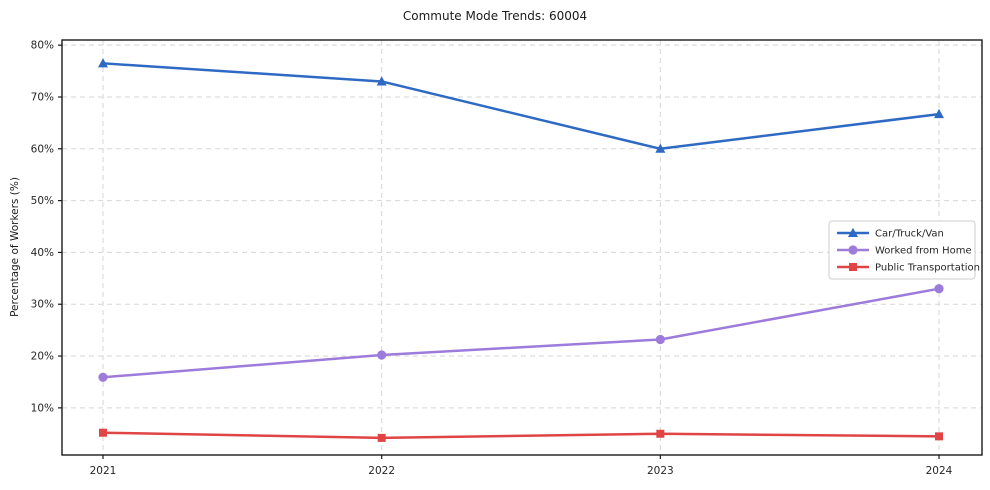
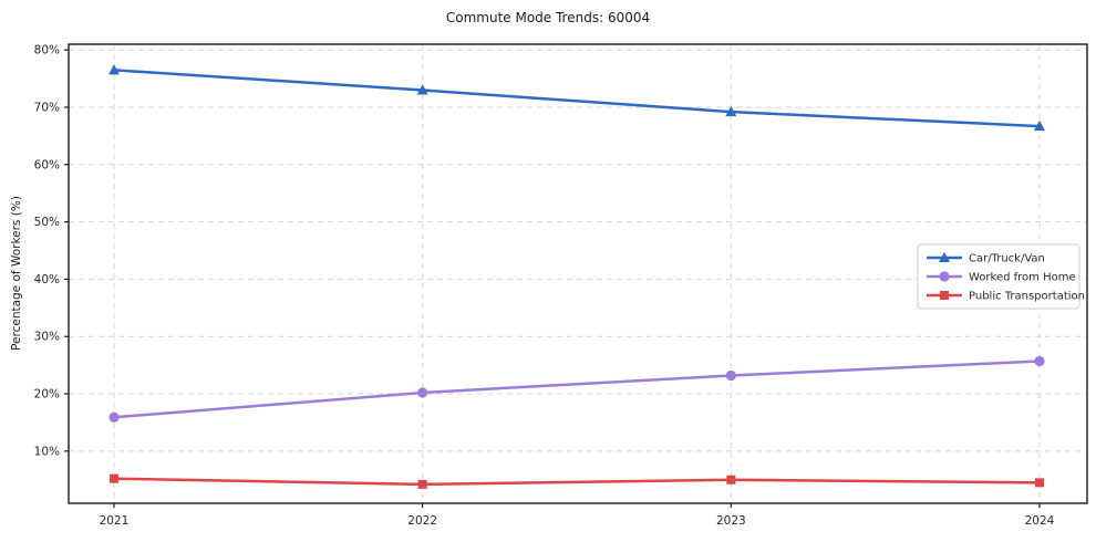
Car/Truck/Van/2023: 60% -> 69%
Worked from Home/2024: 33% -> 26%
